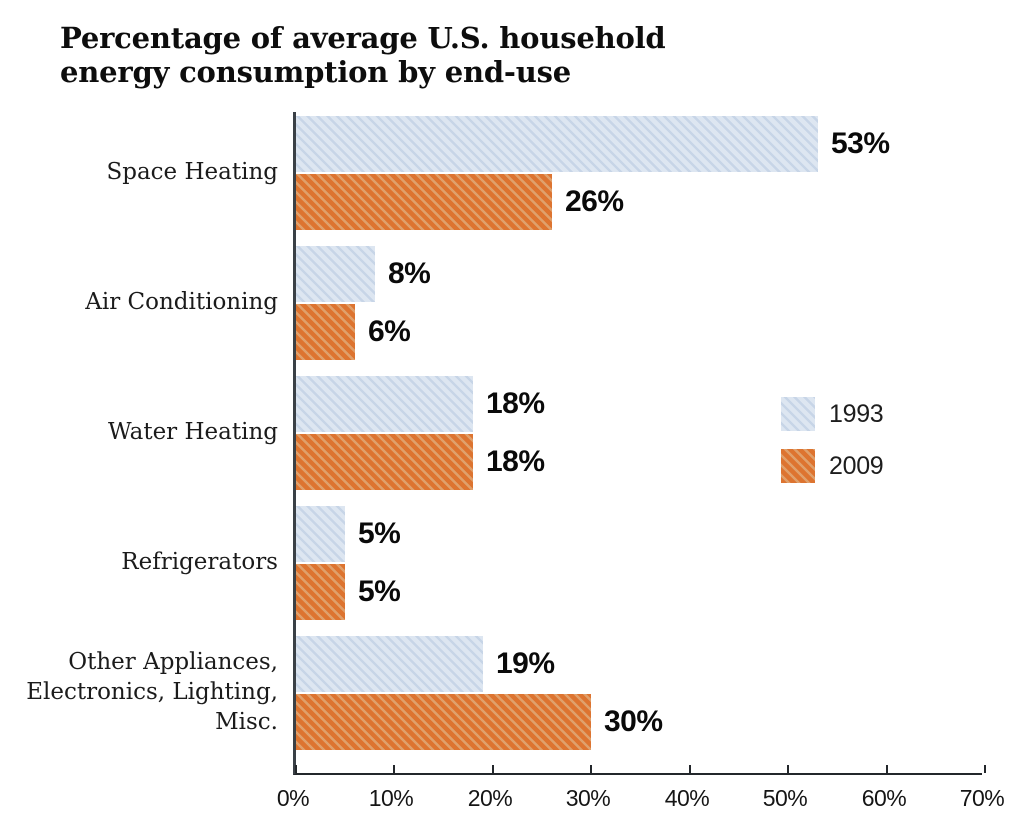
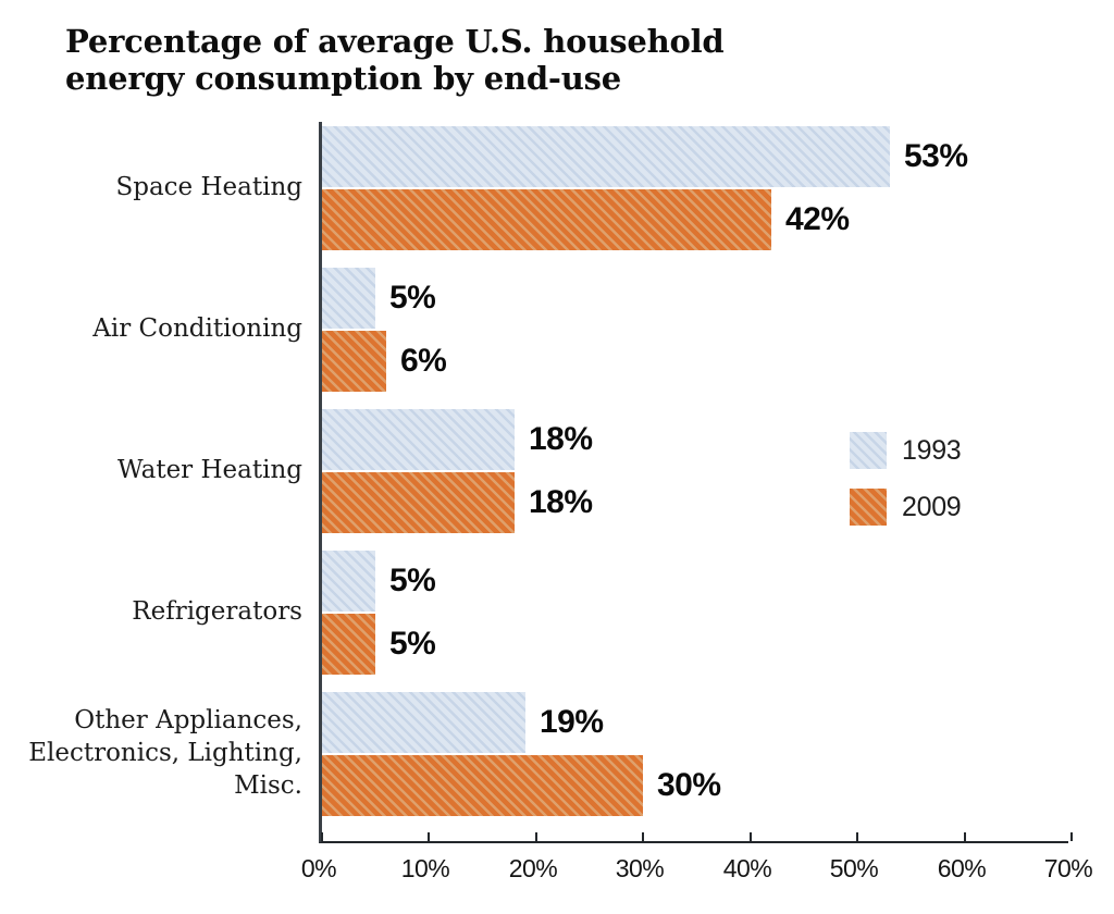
2009/Space Heating: 26% -> 42%
1993/Air Conditioning: 8% -> 5%
